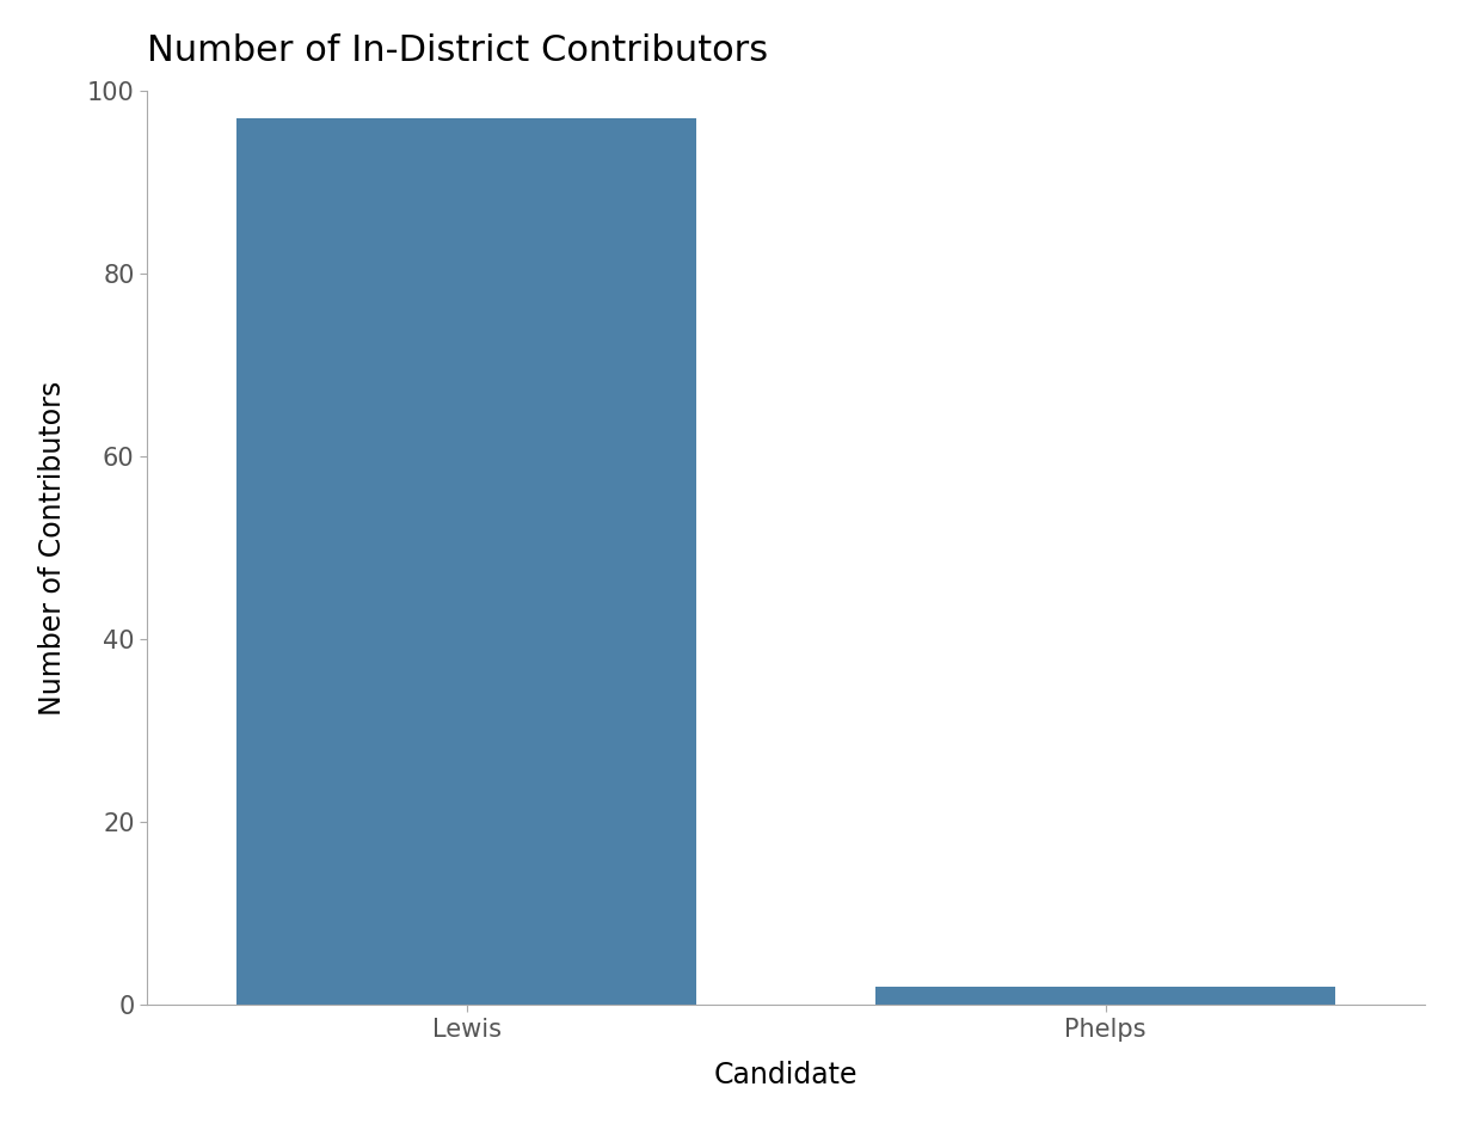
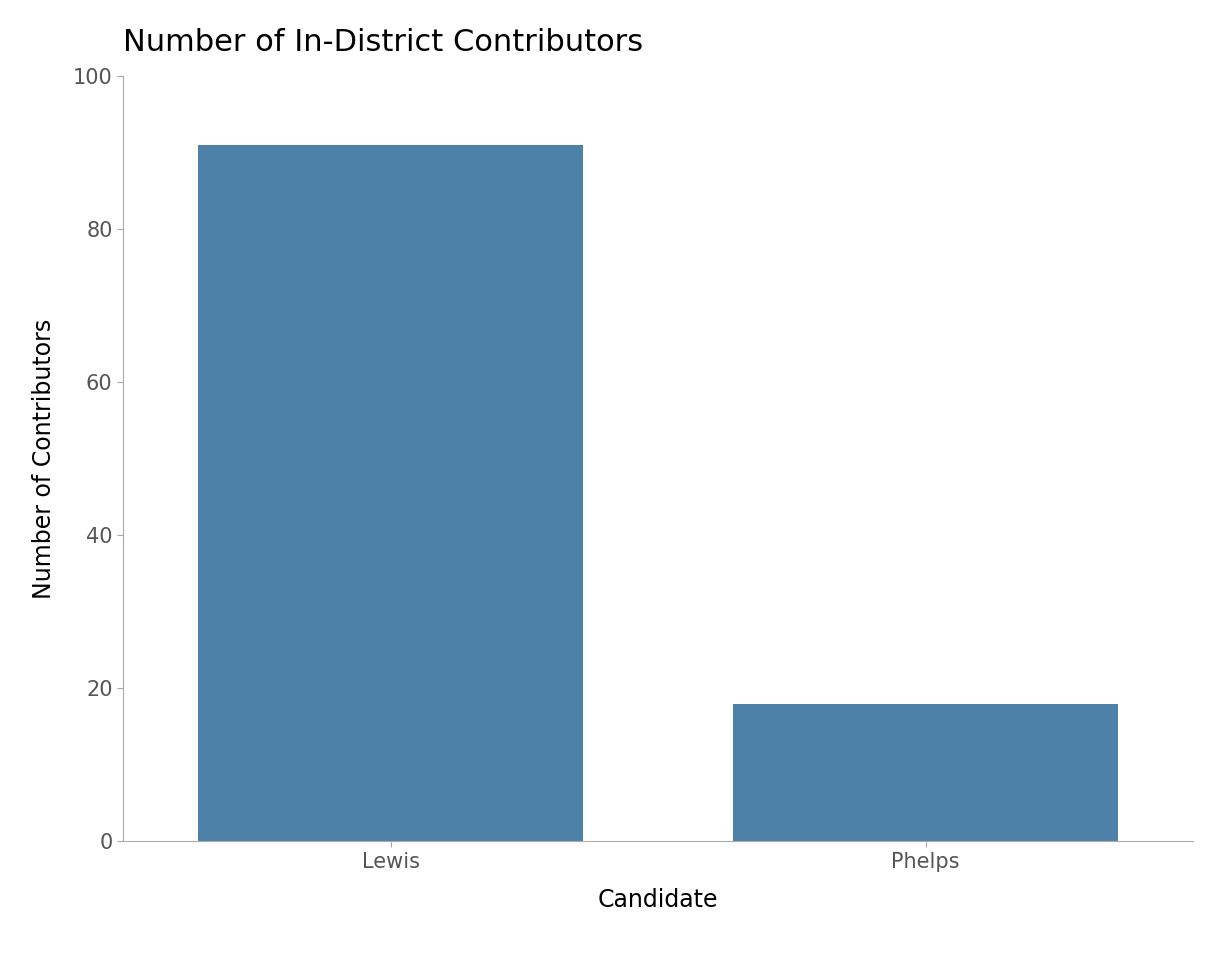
Lewis: 97 -> 91
Phelps: 2 -> 18
